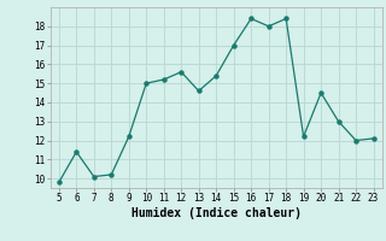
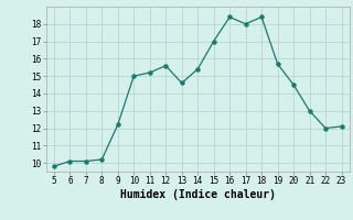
6: 11.4 -> 10.1
19: 12.2 -> 15.7
